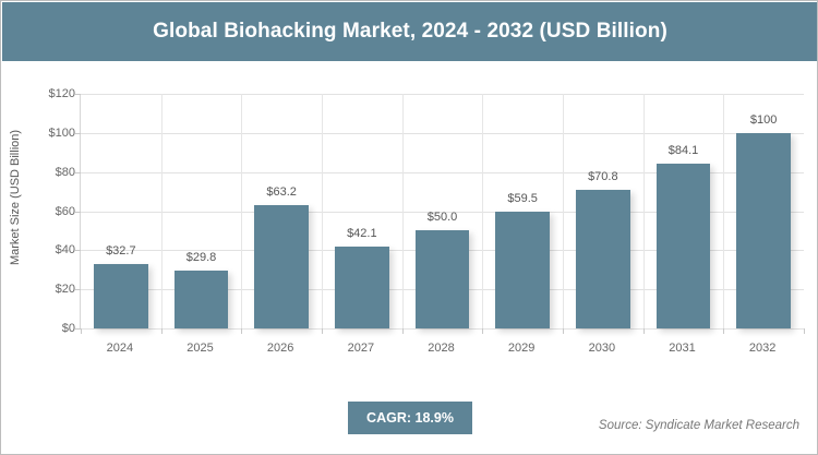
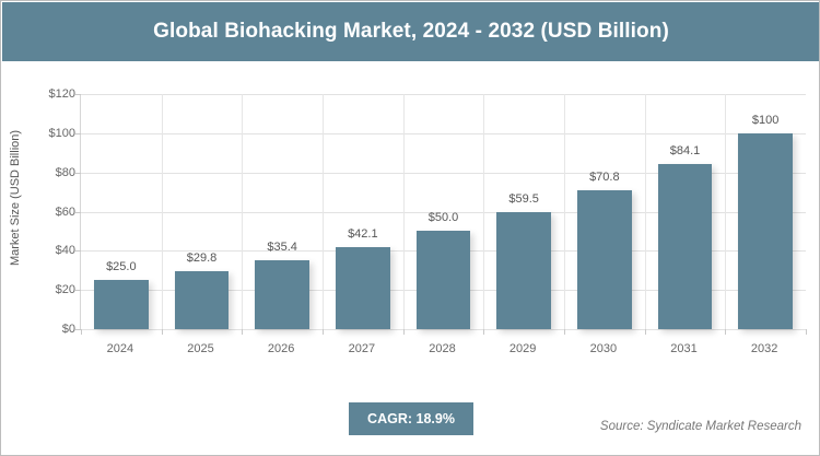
2024: $32.7 -> $25.0
2026: $63.2 -> $35.4
